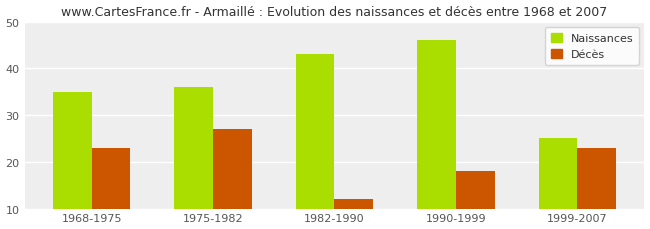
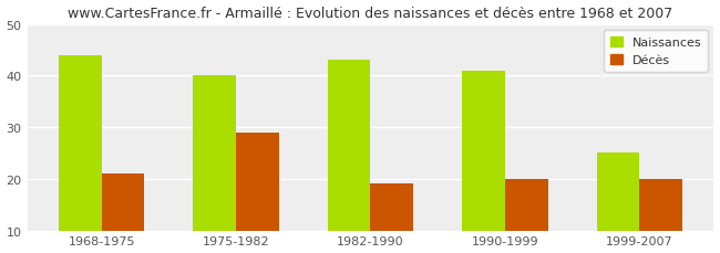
Naissances/1968-1975: 35 -> 44
Décès/1968-1975: 23 -> 21
Naissances/1975-1982: 36 -> 40
Décès/1975-1982: 27 -> 29
Décès/1982-1990: 12 -> 19
Naissances/1990-1999: 46 -> 41
Décès/1990-1999: 18 -> 20
Décès/1999-2007: 23 -> 20
